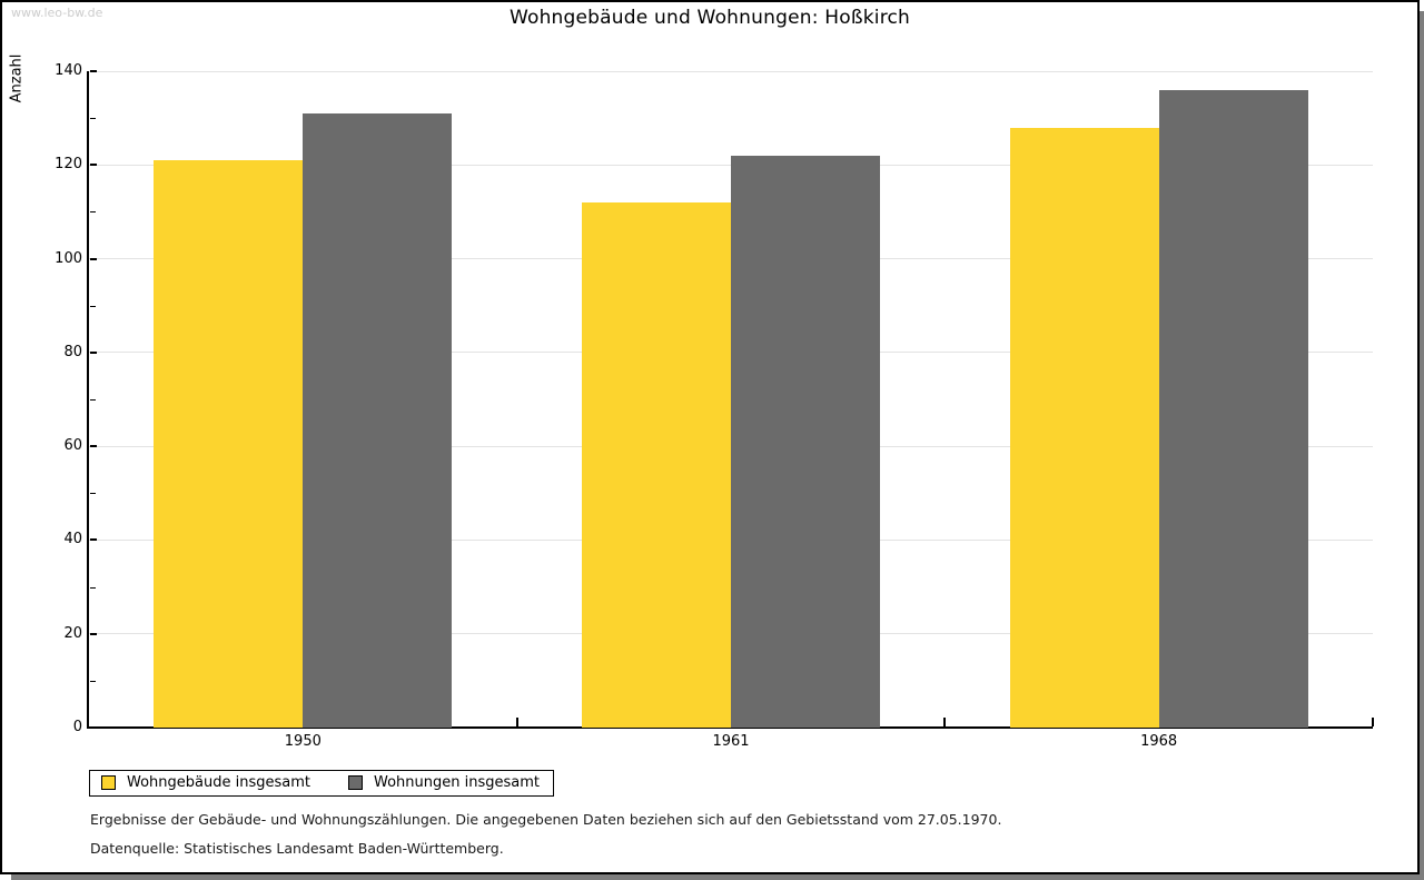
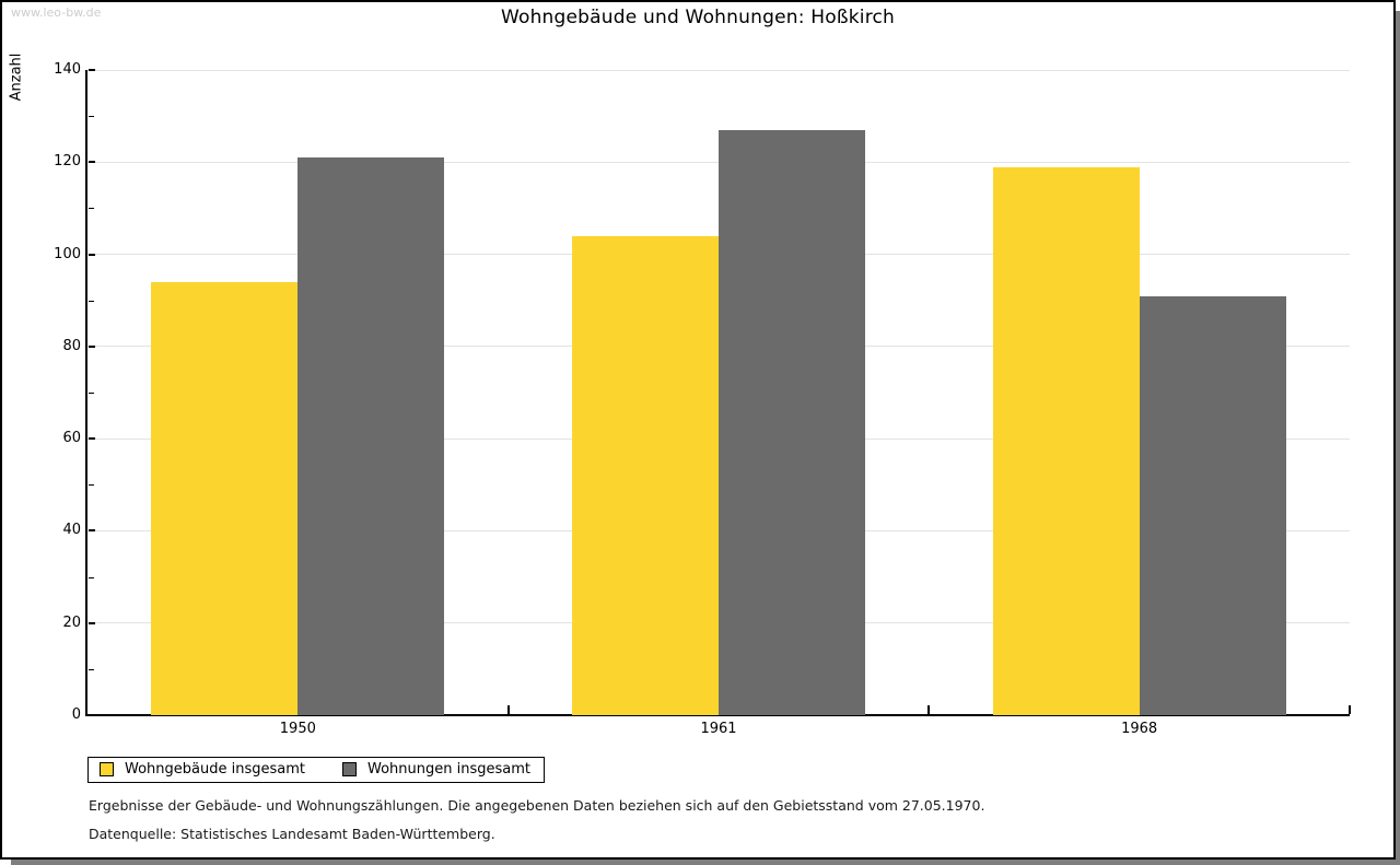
Wohngebäude insgesamt/1950: 121 -> 94
Wohnungen insgesamt/1950: 131 -> 121
Wohngebäude insgesamt/1961: 112 -> 104
Wohnungen insgesamt/1961: 122 -> 127
Wohngebäude insgesamt/1968: 128 -> 119
Wohnungen insgesamt/1968: 136 -> 91
